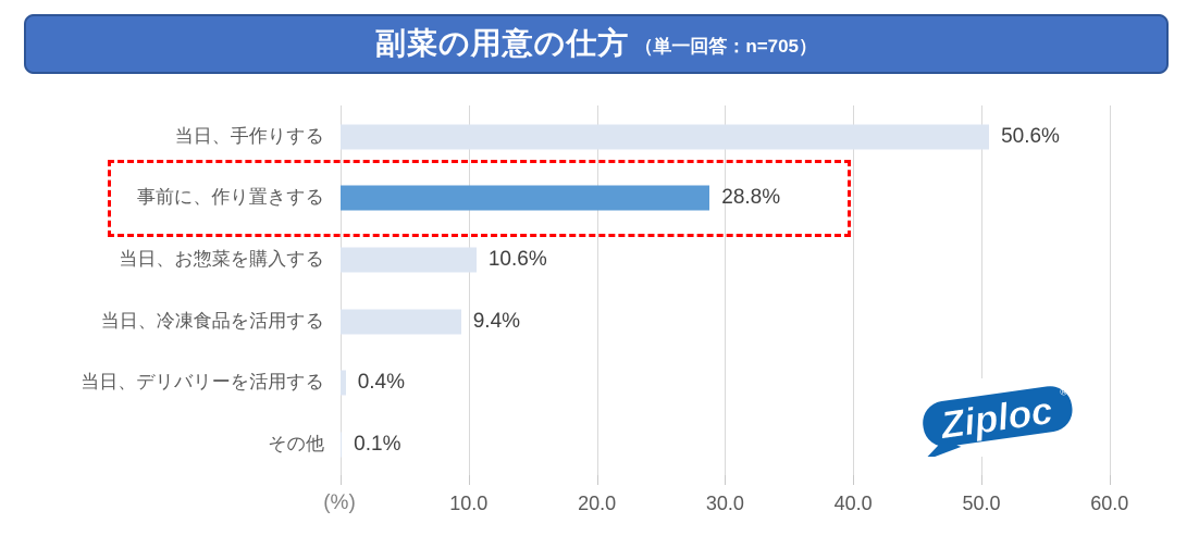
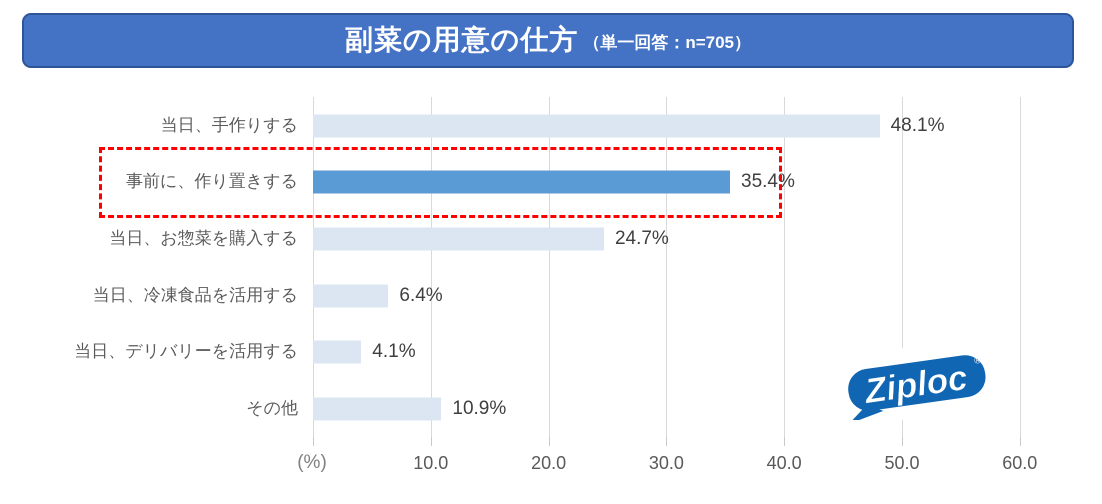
当日、手作りする: 50.6% -> 48.1%
事前に、作り置きする: 28.8% -> 35.4%
当日、お惣菜を購入する: 10.6% -> 24.7%
当日、冷凍食品を活用する: 9.4% -> 6.4%
当日、デリバリーを活用する: 0.4% -> 4.1%
その他: 0.1% -> 10.9%
